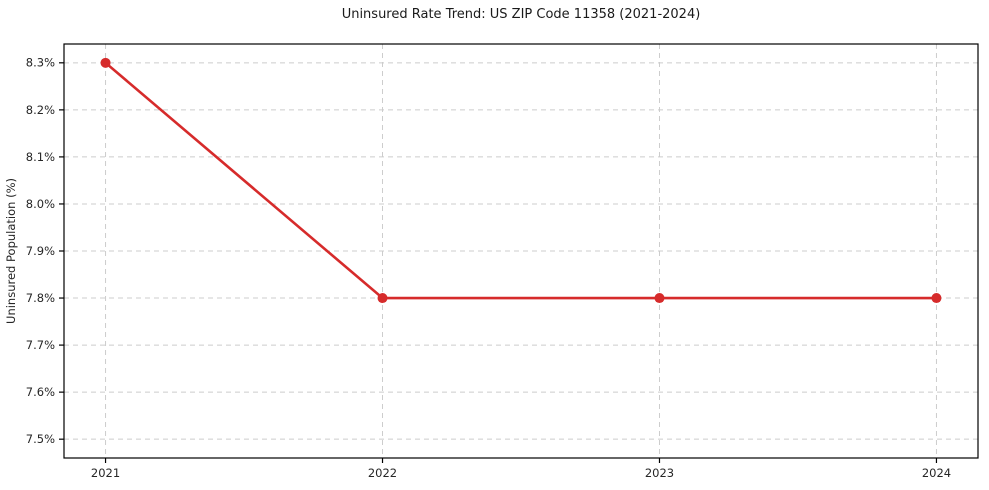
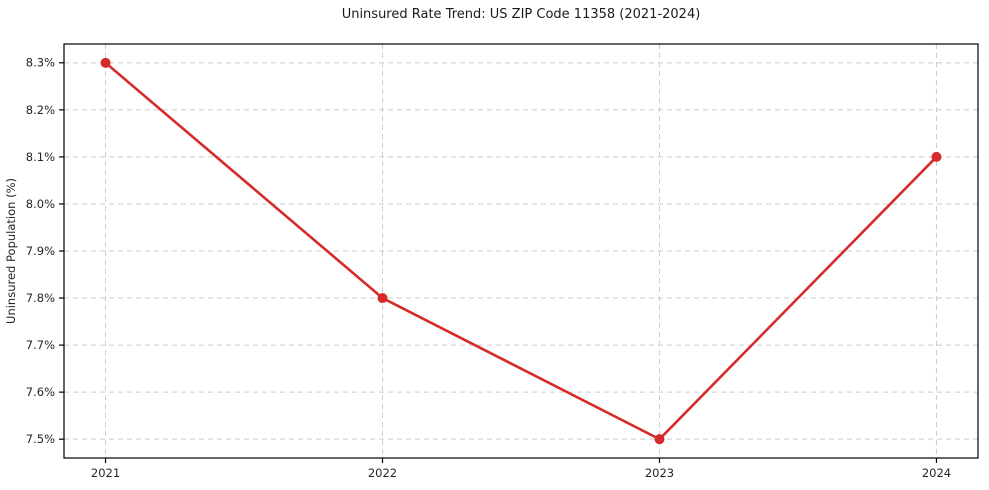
2023: 7.8% -> 7.5%
2024: 7.8% -> 8.1%
